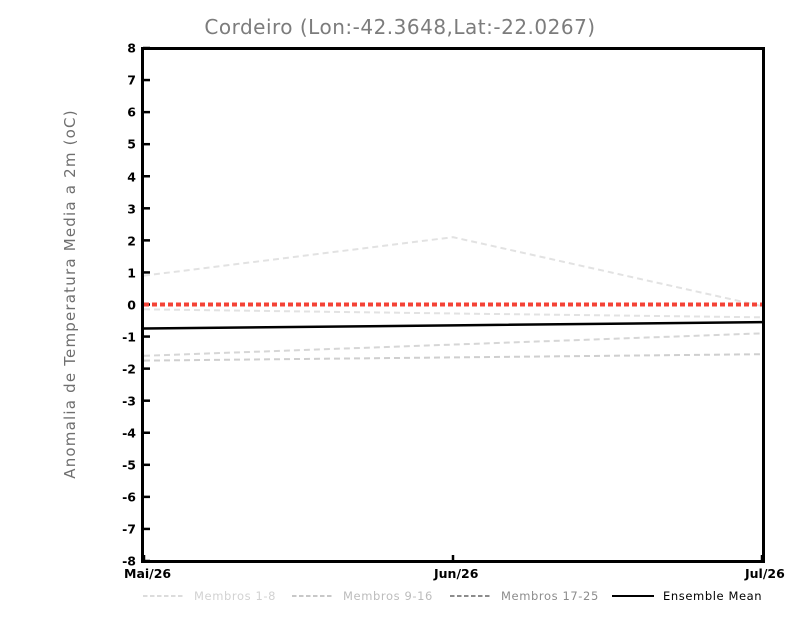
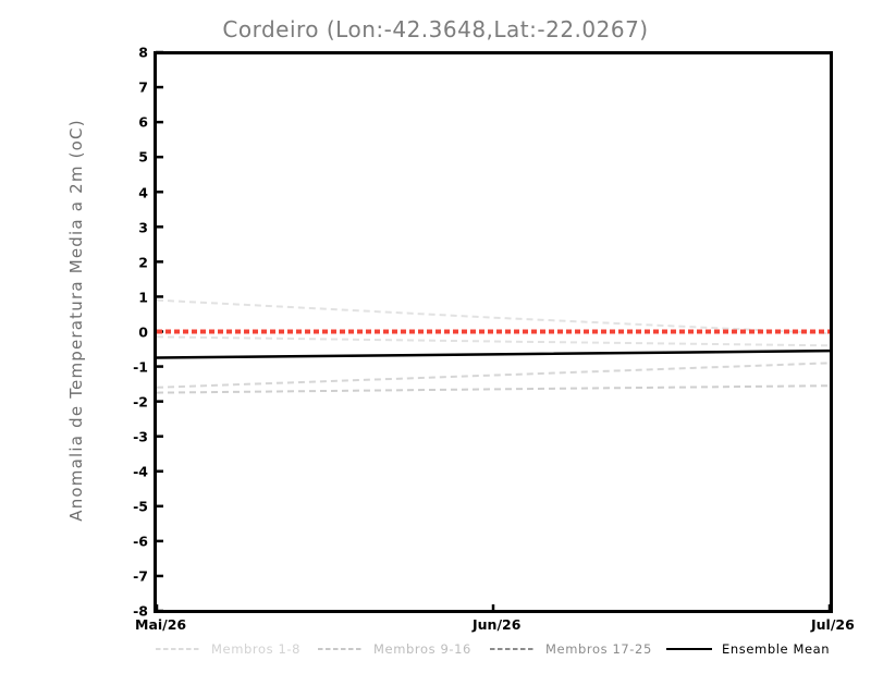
Membros 1-8/1: 2.1 -> 0.4
